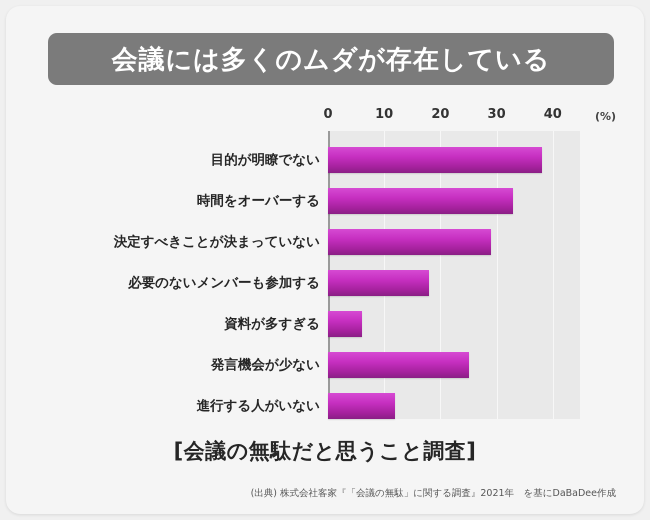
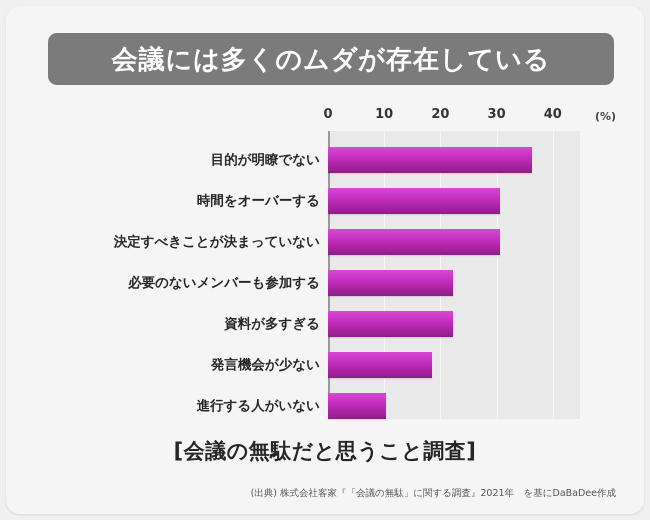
目的が明瞭でない: 38 -> 36
時間をオーバーする: 33 -> 31
決定すべきことが決まっていない: 29 -> 31
必要のないメンバーも参加する: 18 -> 22
資料が多すぎる: 6 -> 22
発言機会が少ない: 25 -> 18
進行する人がいない: 12 -> 10
